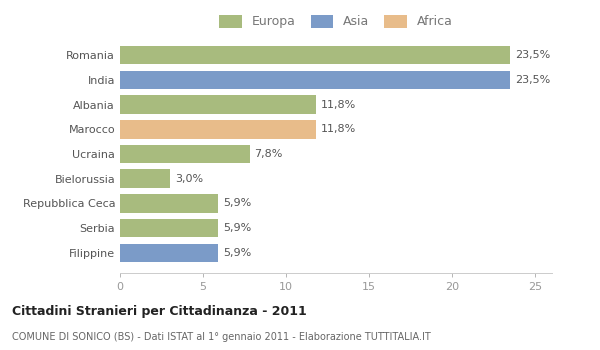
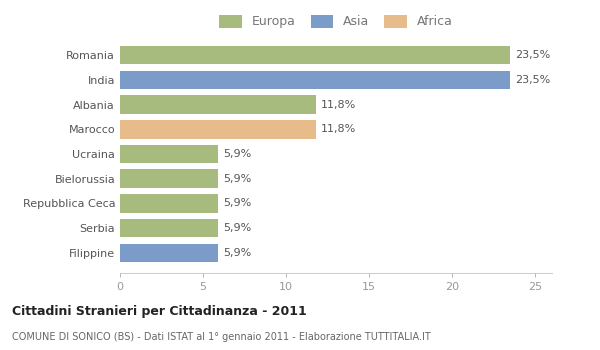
Ucraina: 7,8% -> 5,9%
Bielorussia: 3,0% -> 5,9%
